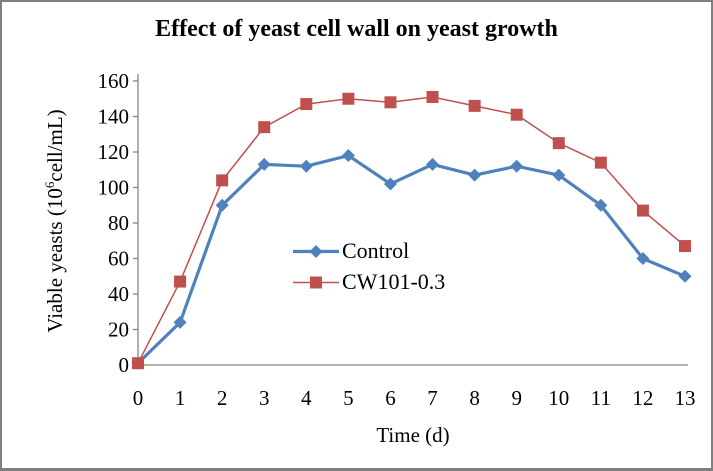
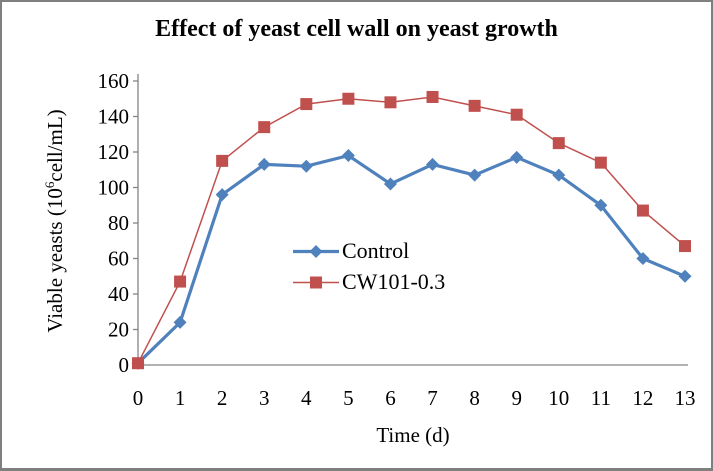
Control/2: 90 -> 96
CW101-0.3/2: 104 -> 115
Control/9: 112 -> 117
